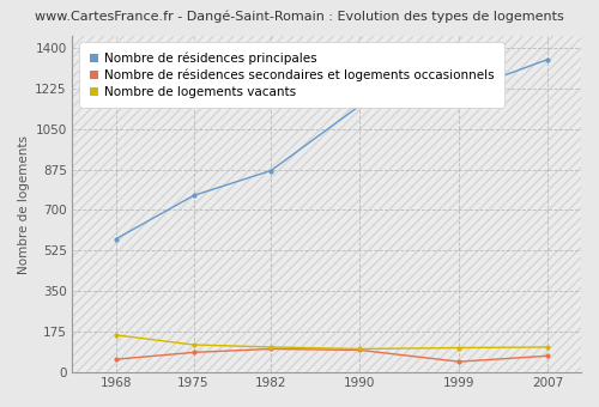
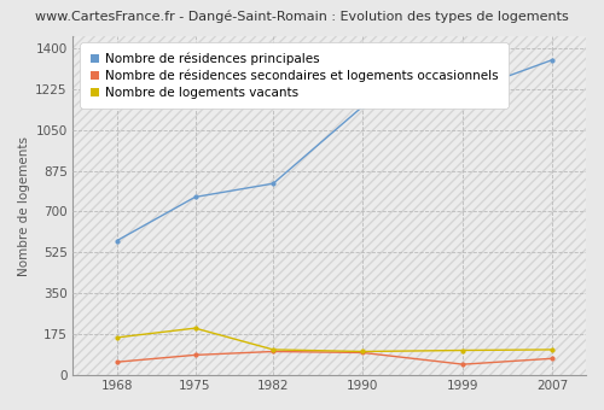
Nombre de logements vacants/1975: 120 -> 200
Nombre de résidences principales/1982: 870 -> 820
